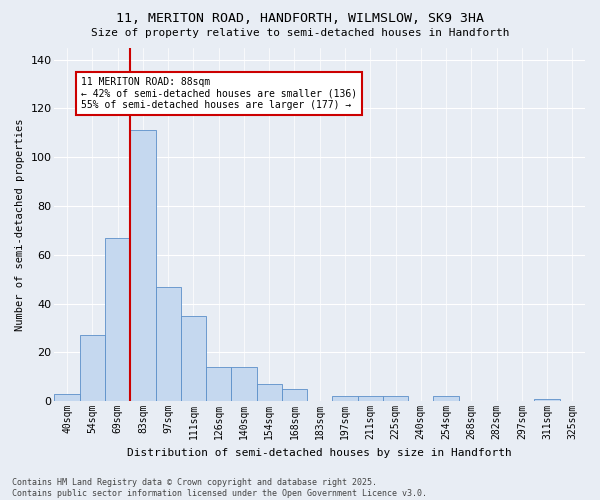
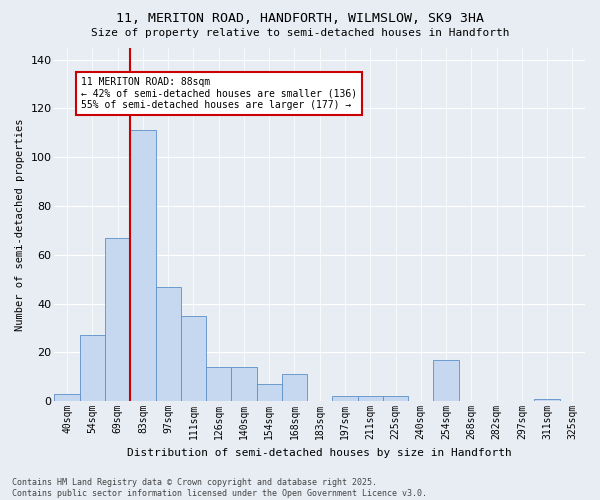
168sqm: 5 -> 11
254sqm: 2 -> 17
